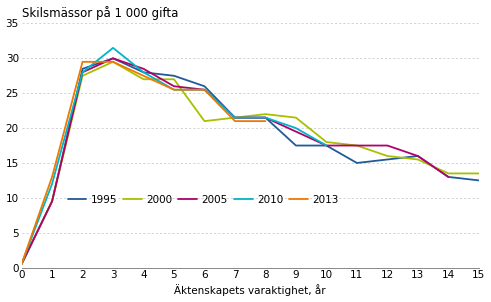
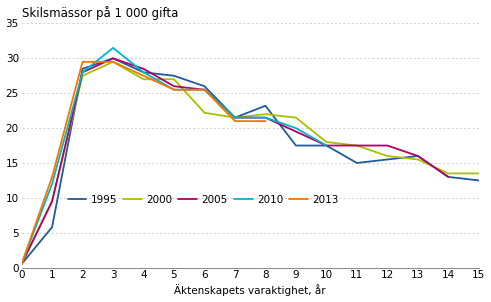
1995/1: 9.5 -> 5.8
2000/6: 21.0 -> 22.2
1995/8: 21.5 -> 23.2
